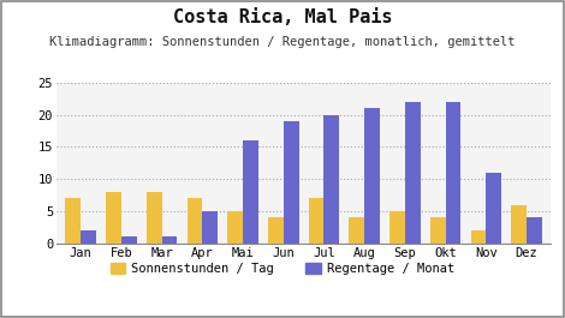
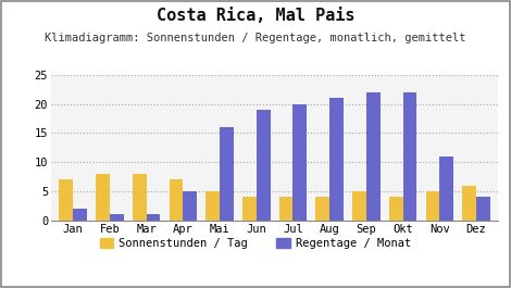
Sonnenstunden / Tag/Jul: 7 -> 4
Sonnenstunden / Tag/Nov: 2 -> 5
